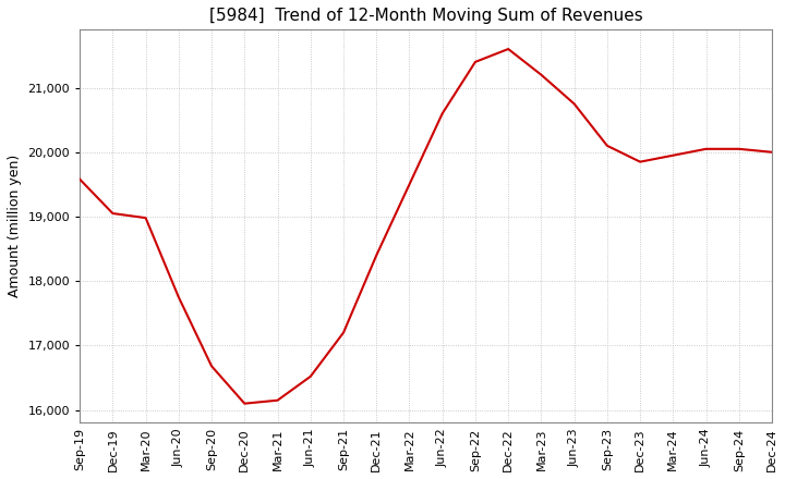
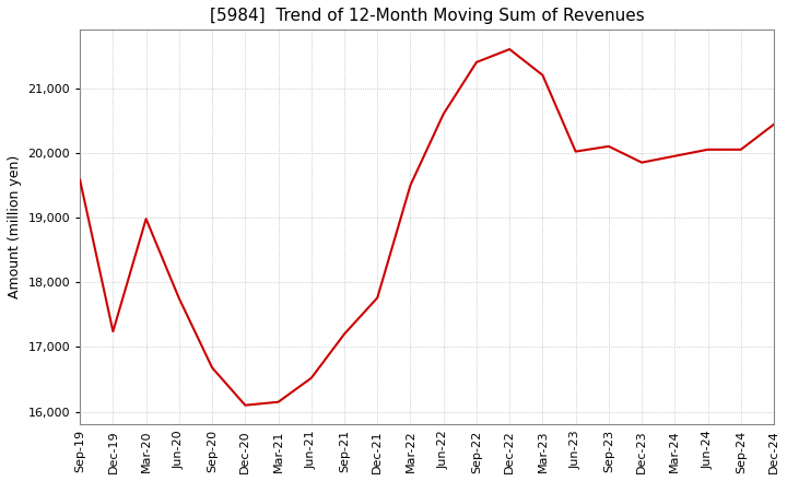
Dec-19: 19,050 -> 17,240
Dec-21: 18,400 -> 17,760
Jun-23: 20,750 -> 20,020
Dec-24: 20,000 -> 20,440
